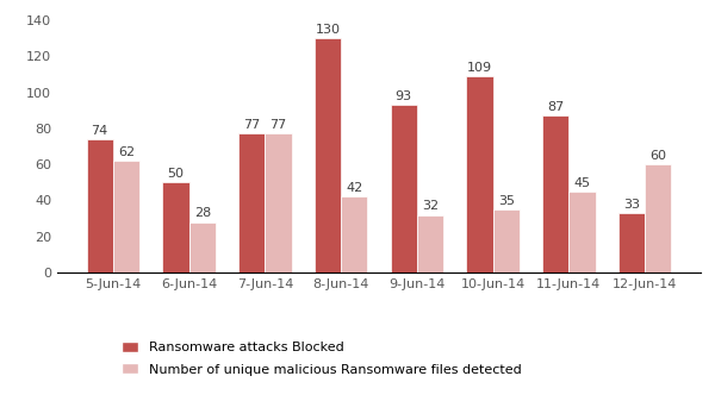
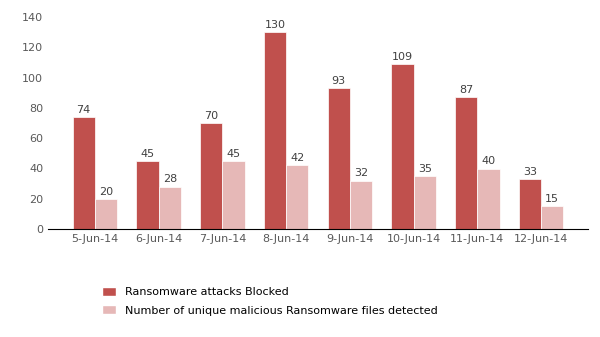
Number of unique malicious Ransomware files detected/5-Jun-14: 62 -> 20
Ransomware attacks Blocked/6-Jun-14: 50 -> 45
Ransomware attacks Blocked/7-Jun-14: 77 -> 70
Number of unique malicious Ransomware files detected/7-Jun-14: 77 -> 45
Number of unique malicious Ransomware files detected/11-Jun-14: 45 -> 40
Number of unique malicious Ransomware files detected/12-Jun-14: 60 -> 15
